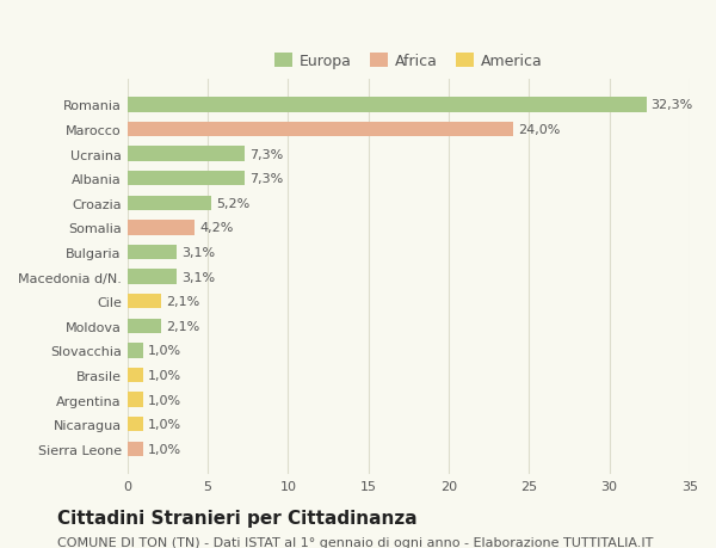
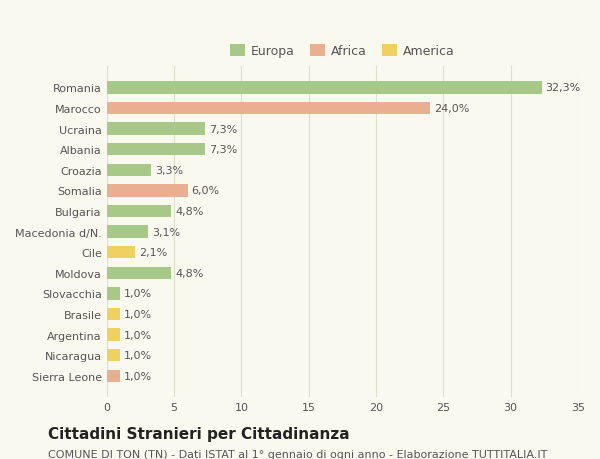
Croazia: 5,2% -> 3,3%
Somalia: 4,2% -> 6,0%
Bulgaria: 3,1% -> 4,8%
Moldova: 2,1% -> 4,8%
